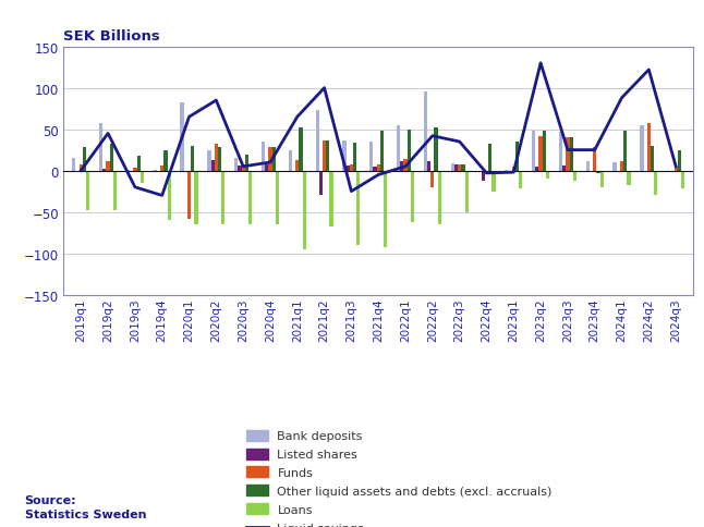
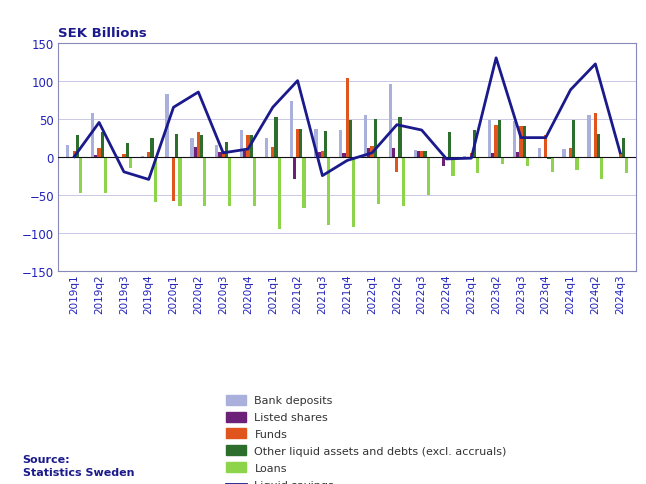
Funds/2021q4: 8 -> 104
